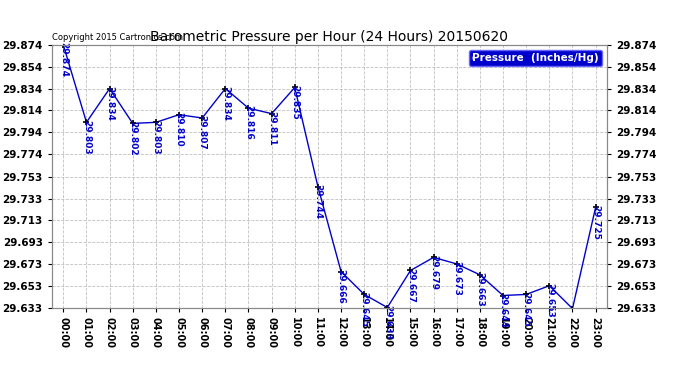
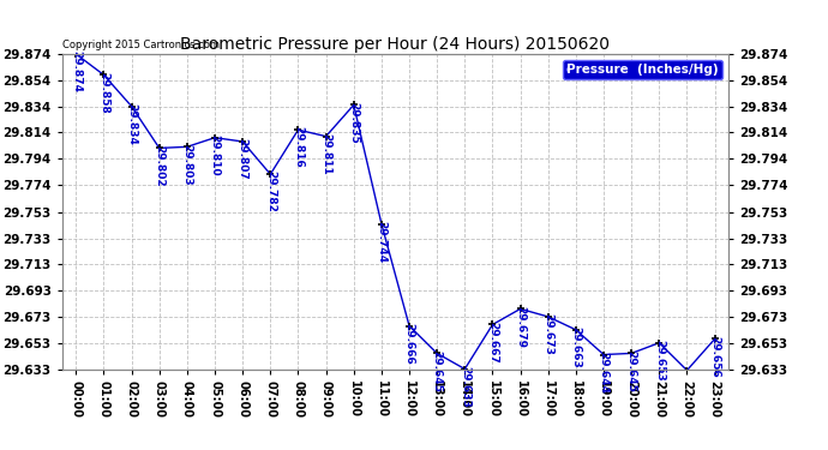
01:00: 29.803 -> 29.858
07:00: 29.834 -> 29.782
23:00: 29.725 -> 29.656
